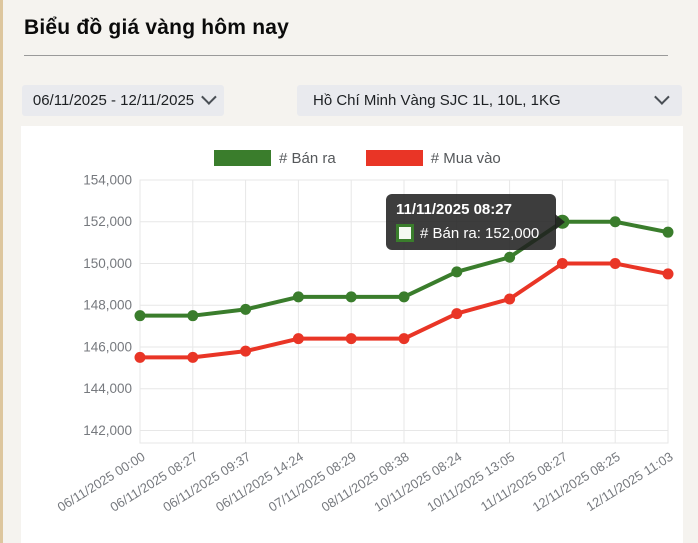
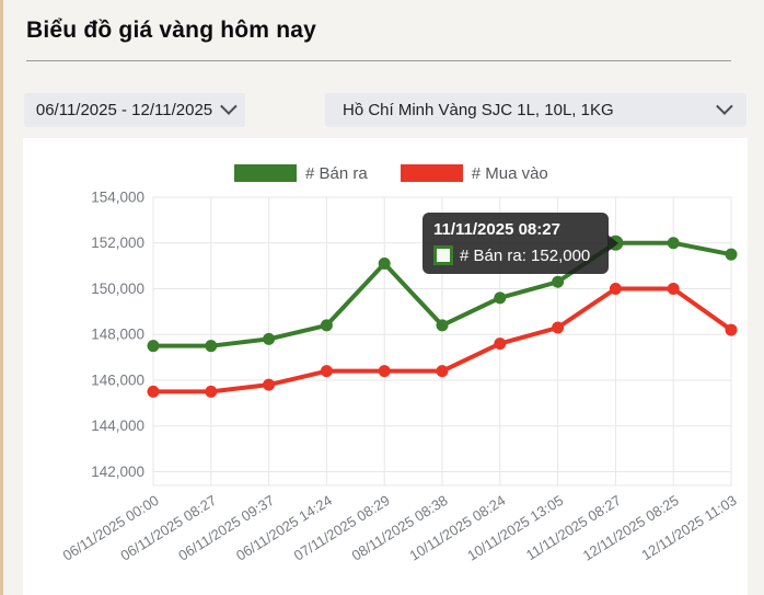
# Bán ra/07/11/2025 08:29: 148400 -> 151100
# Mua vào/12/11/2025 11:03: 149500 -> 148200
